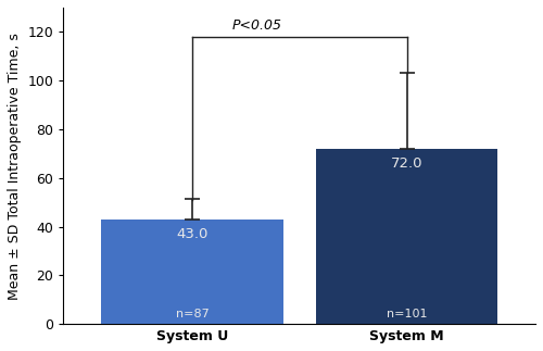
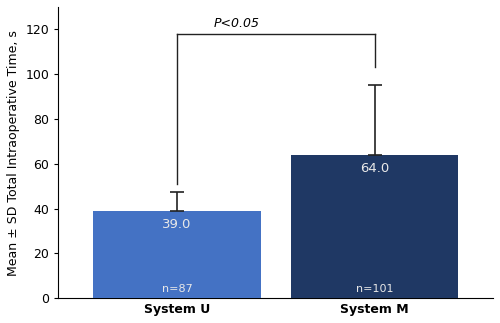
System U: 43.0 -> 39.0
System M: 72.0 -> 64.0
